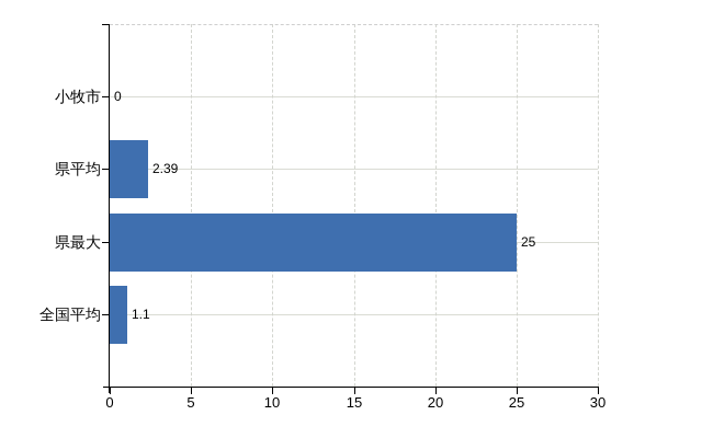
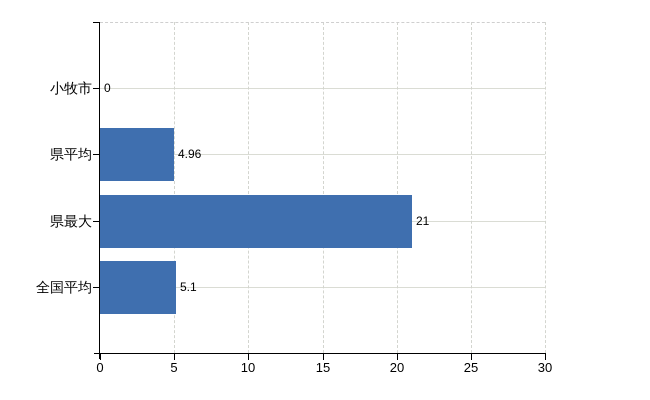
県平均: 2.39 -> 4.96
県最大: 25 -> 21
全国平均: 1.1 -> 5.1
